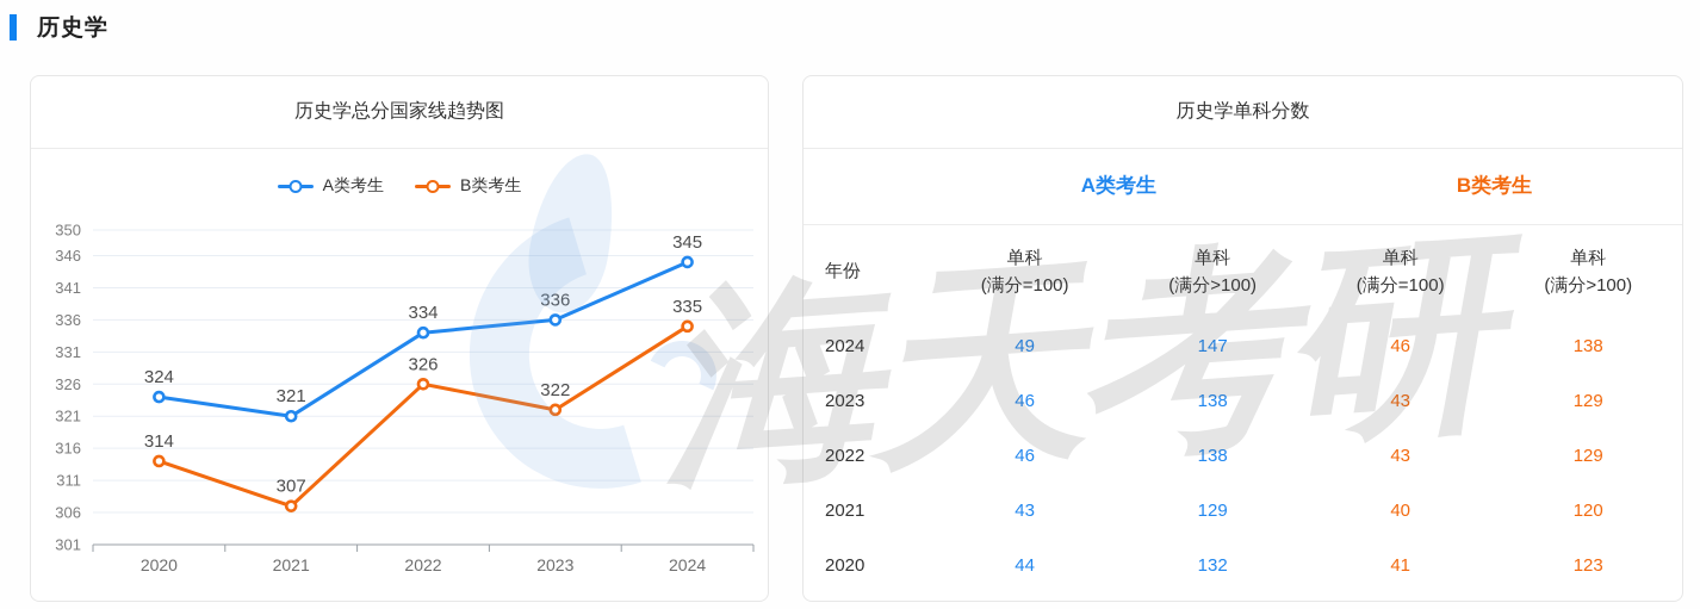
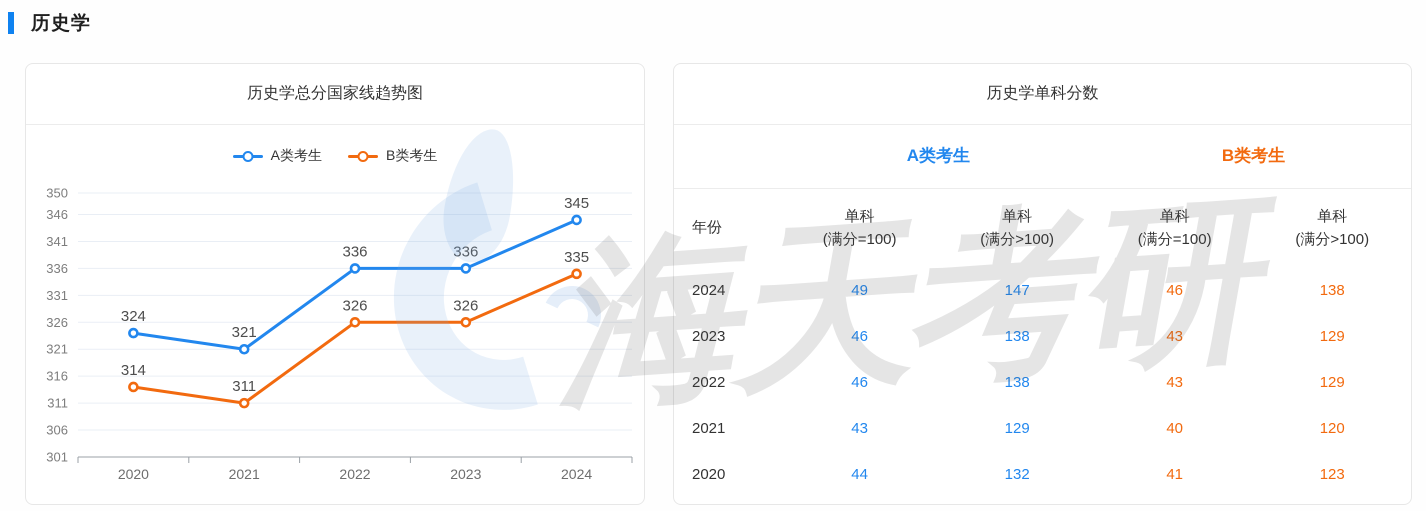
B类考生/2021: 307 -> 311
A类考生/2022: 334 -> 336
B类考生/2023: 322 -> 326
